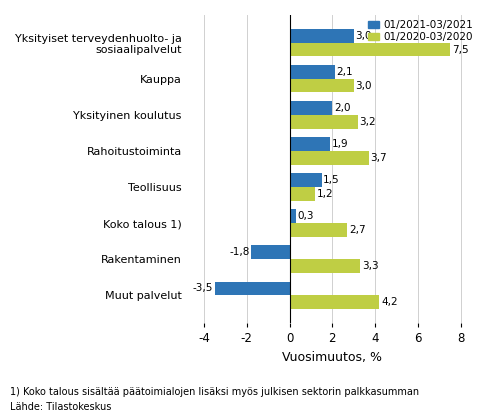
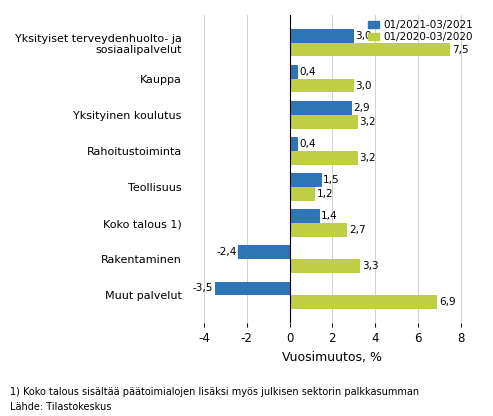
01/2021-03/2021/Kauppa: 2,1 -> 0,4
01/2021-03/2021/Yksityinen koulutus: 2,0 -> 2,9
01/2021-03/2021/Rahoitustoiminta: 1,9 -> 0,4
01/2020-03/2020/Rahoitustoiminta: 3,7 -> 3,2
01/2021-03/2021/Koko talous 1): 0,3 -> 1,4
01/2021-03/2021/Rakentaminen: -1,8 -> -2,4
01/2020-03/2020/Muut palvelut: 4,2 -> 6,9
